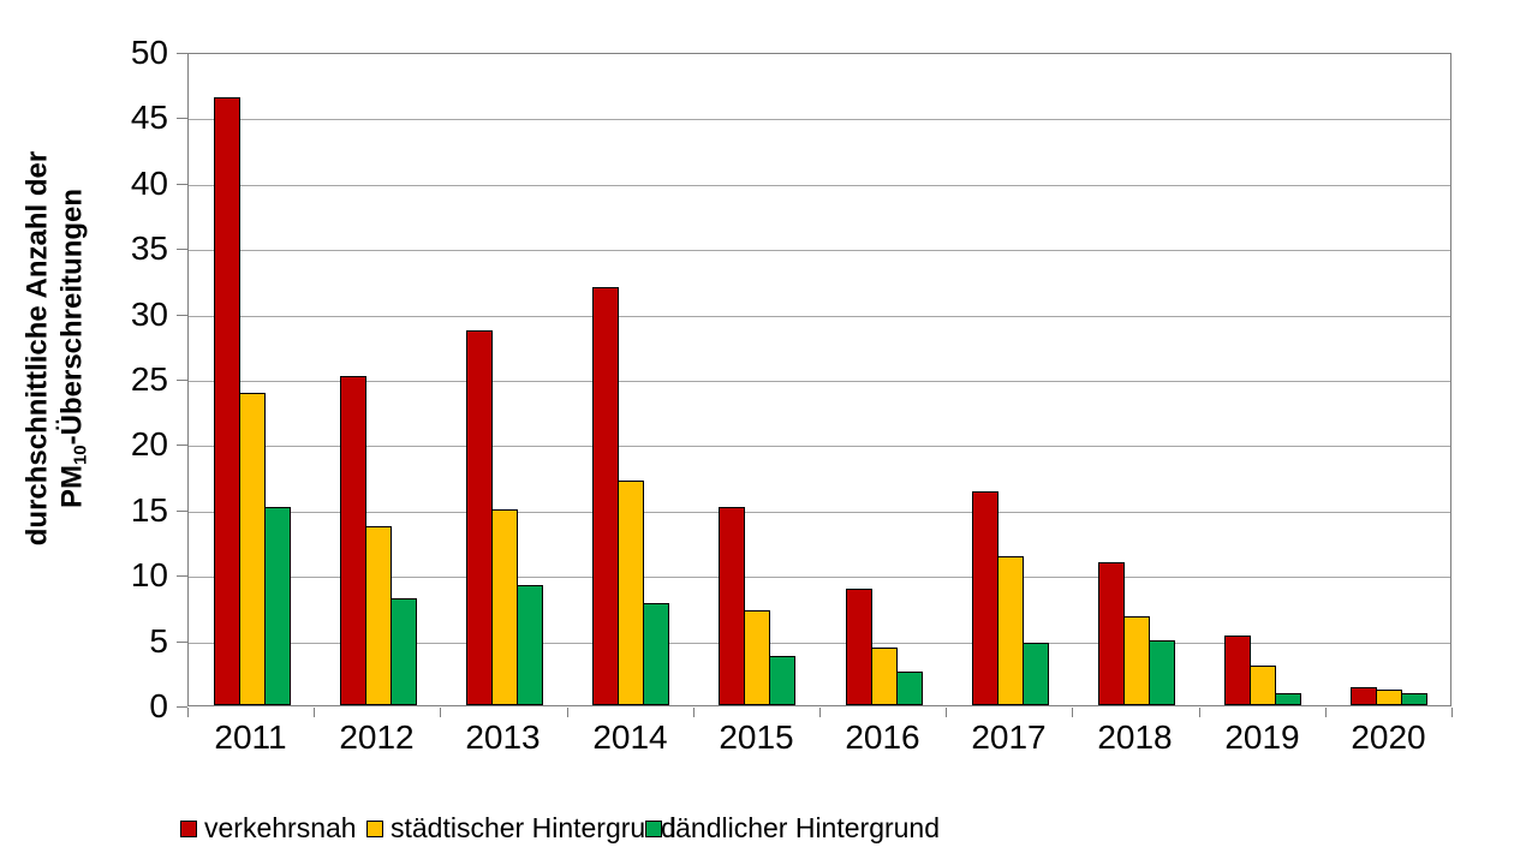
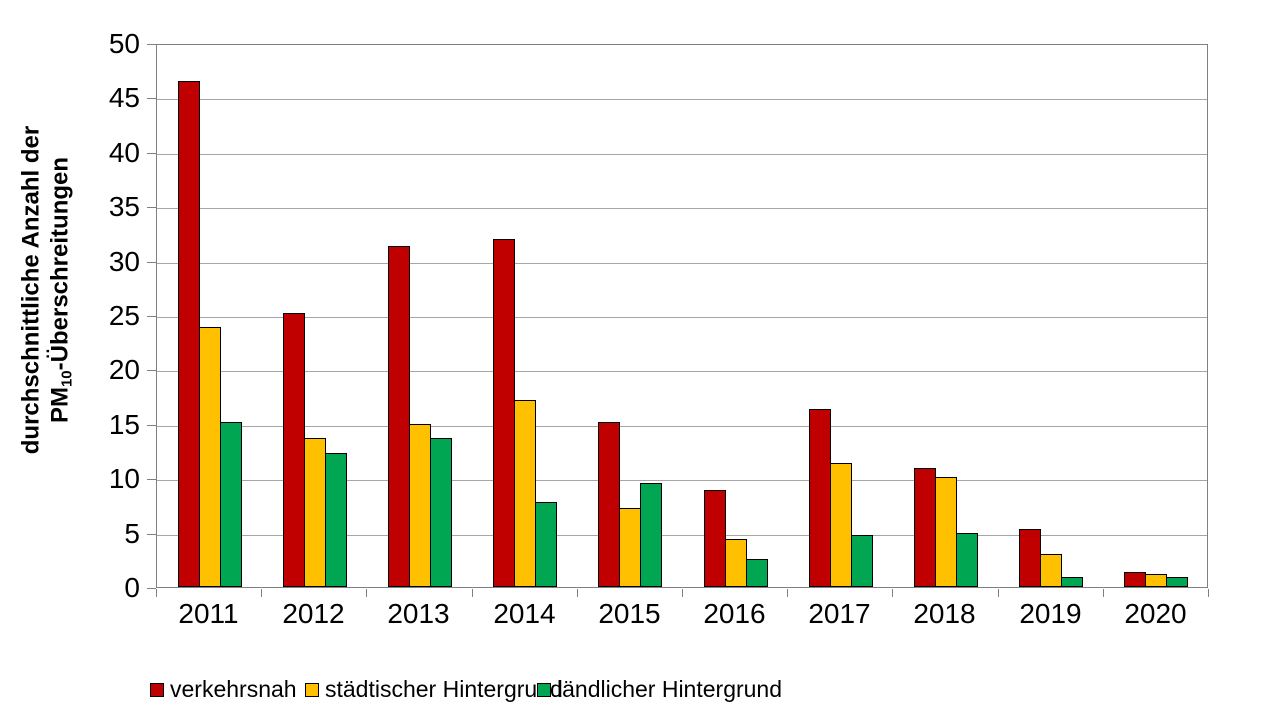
ländlicher Hintergrund/2012: 8.2 -> 12.3
verkehrsnah/2013: 28.7 -> 31.3
ländlicher Hintergrund/2013: 9.2 -> 13.7
ländlicher Hintergrund/2015: 3.8 -> 9.6
städtischer Hintergrund/2018: 6.8 -> 10.1
